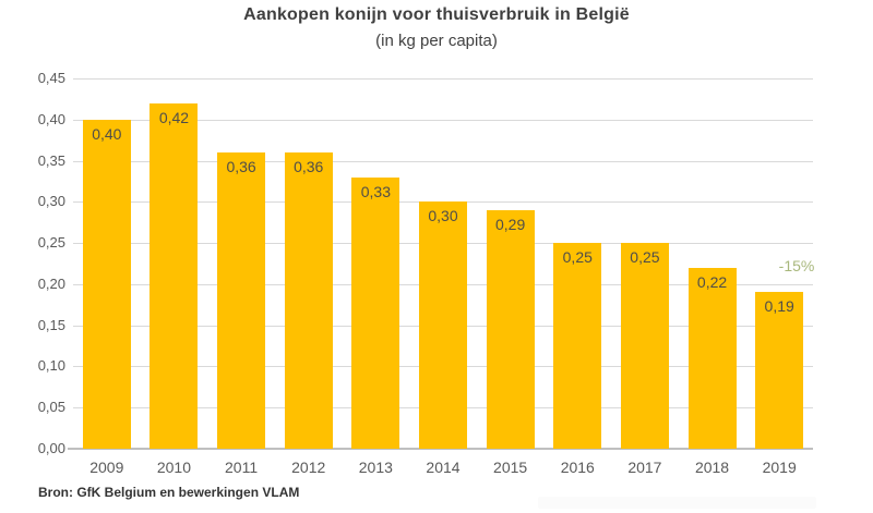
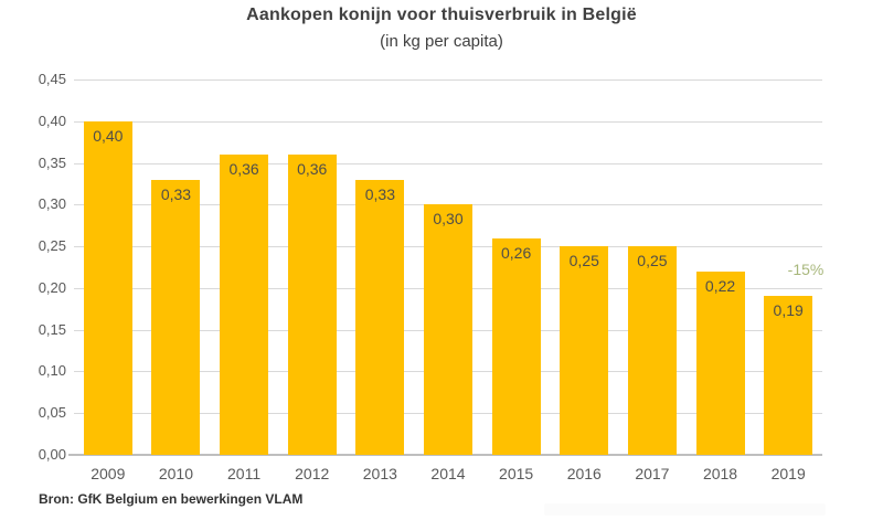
2010: 0,42 -> 0,33
2015: 0,29 -> 0,26
